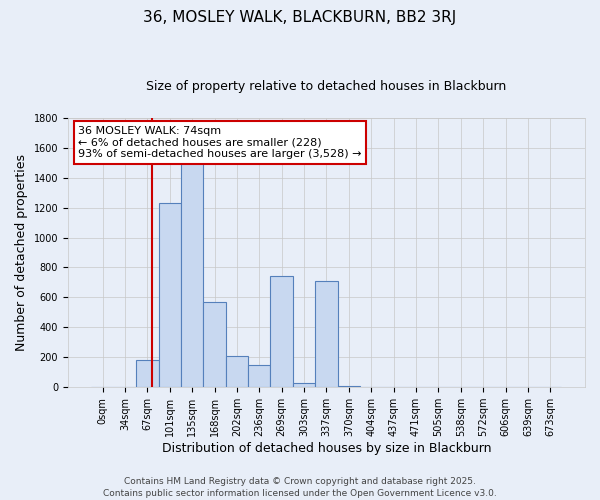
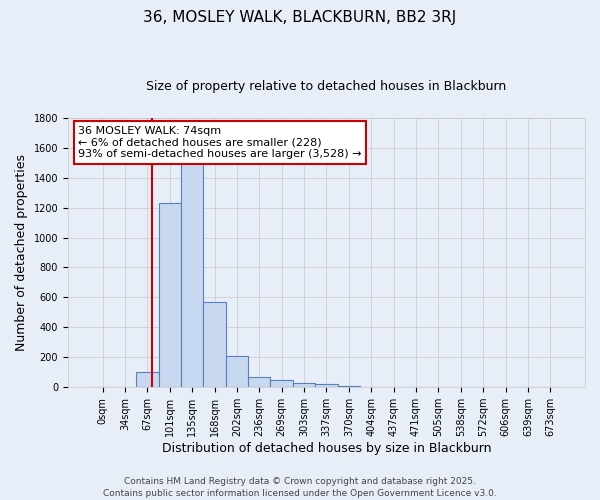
67sqm: 180 -> 100
236sqm: 150 -> 70
269sqm: 740 -> 50
337sqm: 710 -> 20
